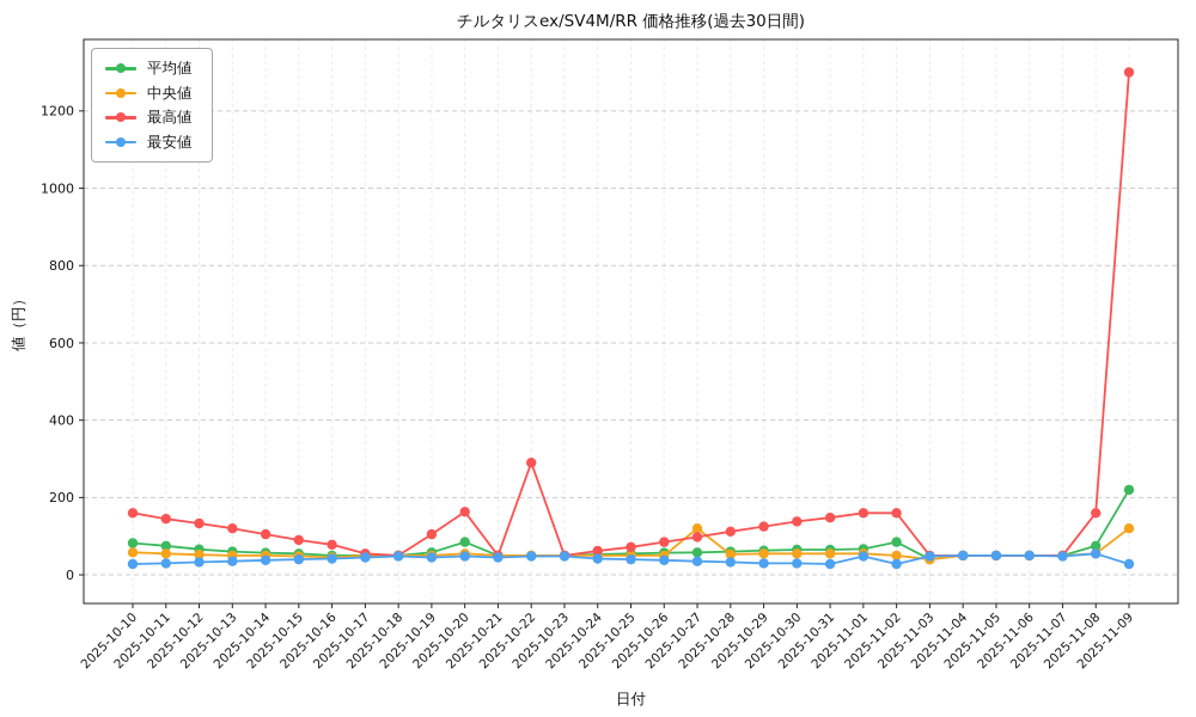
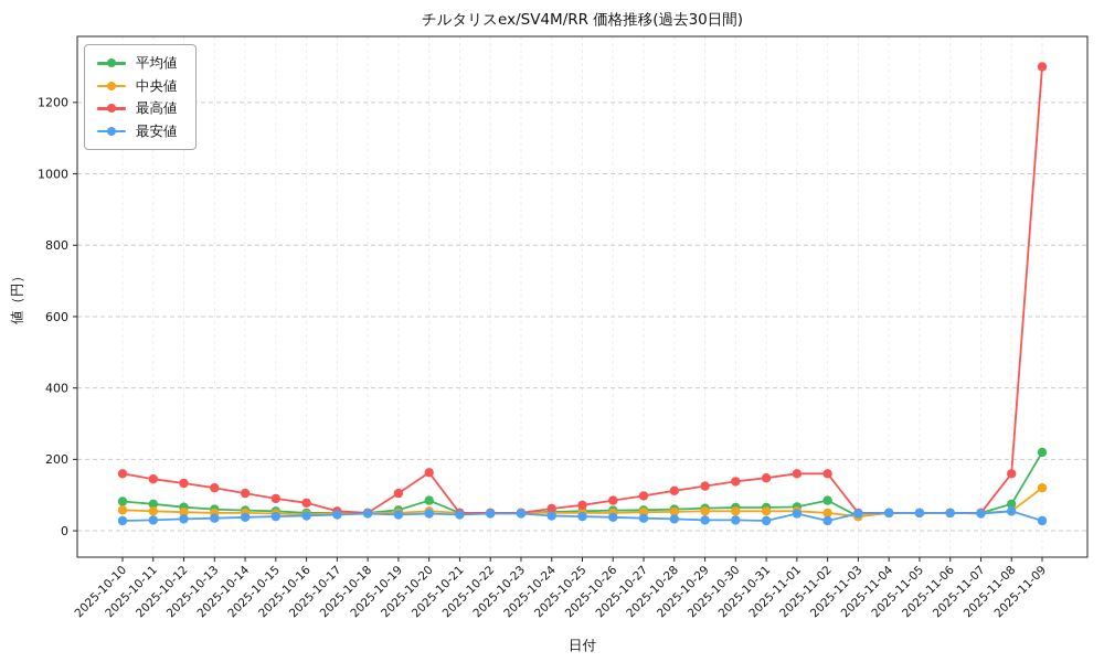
最高値/2025-10-22: 290 -> 50
中央値/2025-10-27: 120 -> 50
